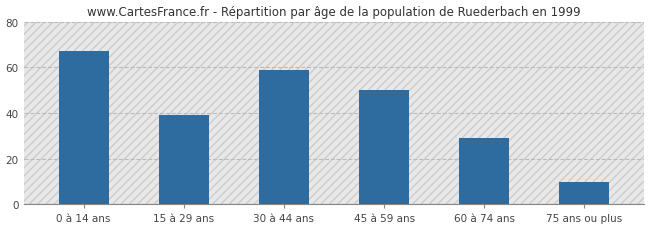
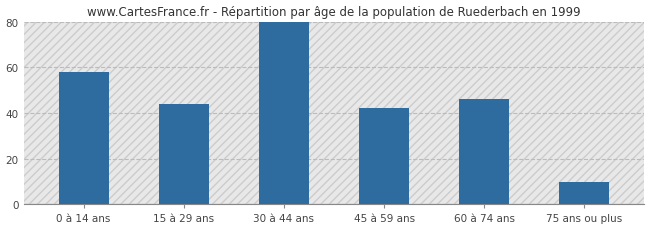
0 à 14 ans: 67 -> 58
15 à 29 ans: 39 -> 44
30 à 44 ans: 59 -> 80
45 à 59 ans: 50 -> 42
60 à 74 ans: 29 -> 46
